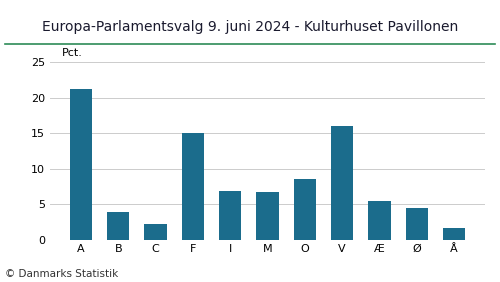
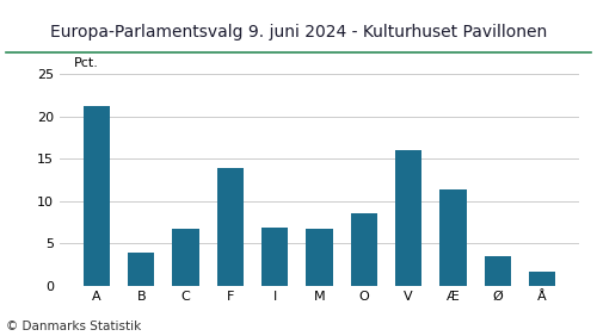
C: 2.2 -> 6.7
F: 15.0 -> 13.9
Æ: 5.4 -> 11.4
Ø: 4.4 -> 3.5
